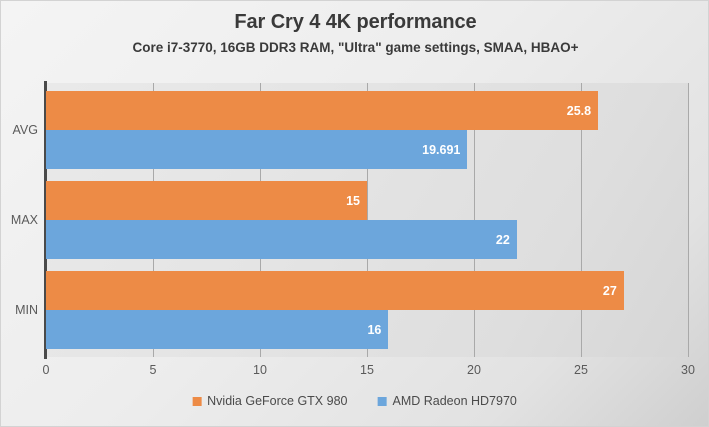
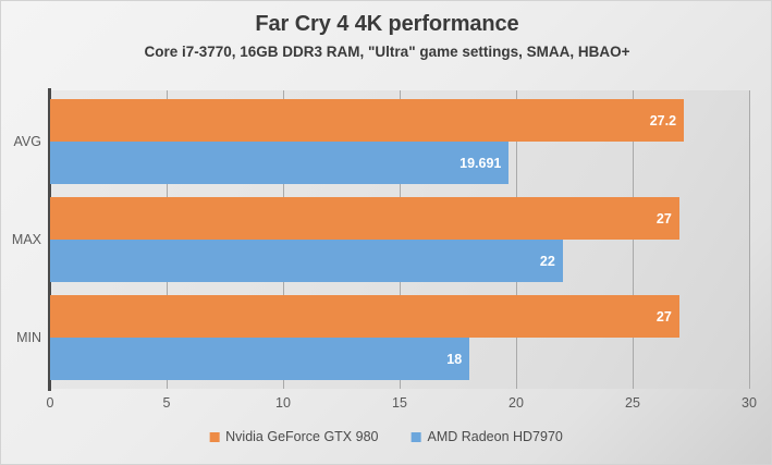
Nvidia GeForce GTX 980/AVG: 25.8 -> 27.2
Nvidia GeForce GTX 980/MAX: 15 -> 27
AMD Radeon HD7970/MIN: 16 -> 18
